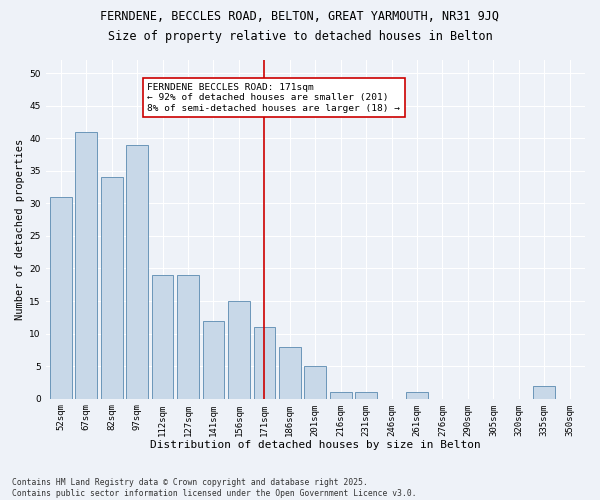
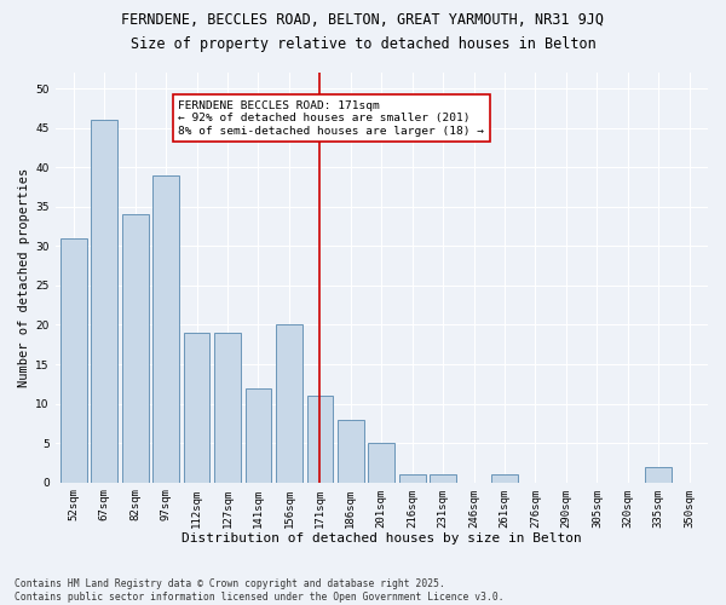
67sqm: 41 -> 46
156sqm: 15 -> 20
